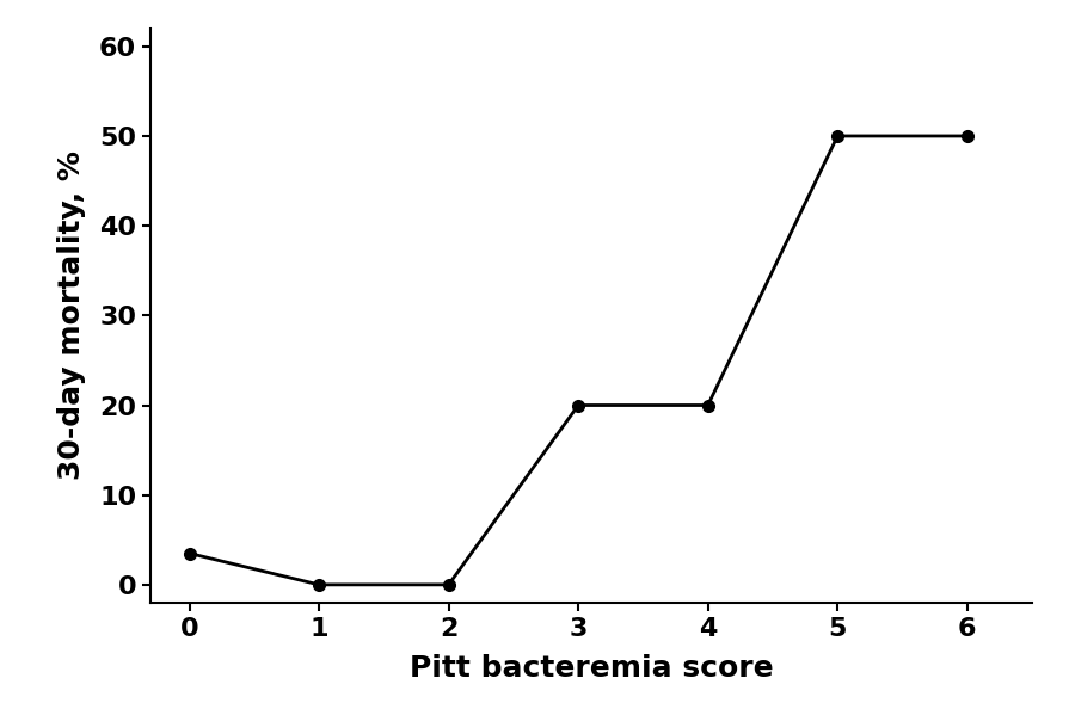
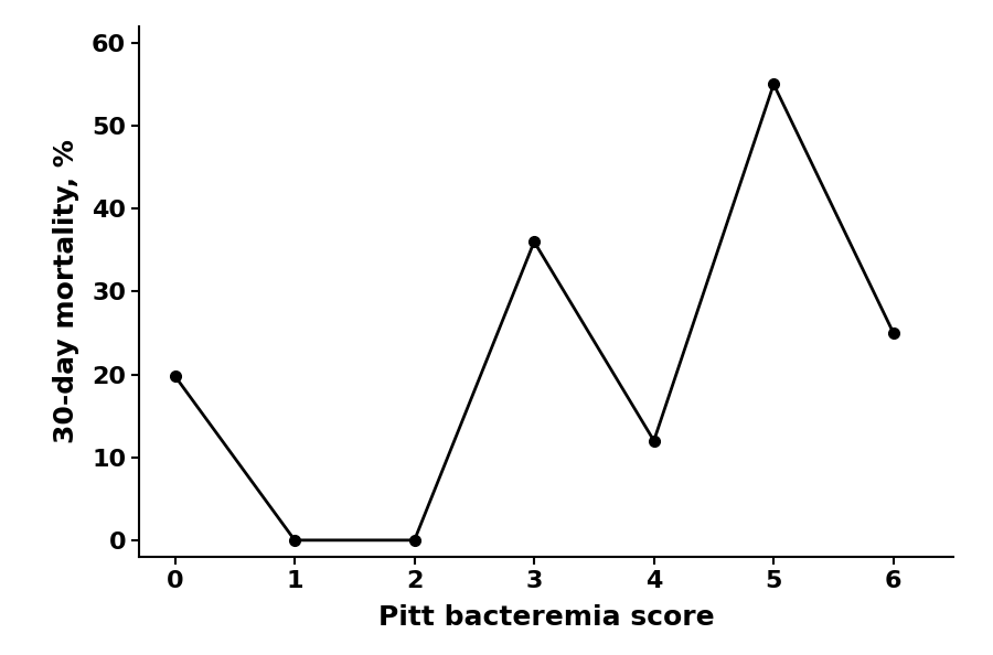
0: 3.5 -> 19.8
3: 20.0 -> 36.0
4: 20.0 -> 12.0
5: 50.0 -> 55.0
6: 50.0 -> 25.0
